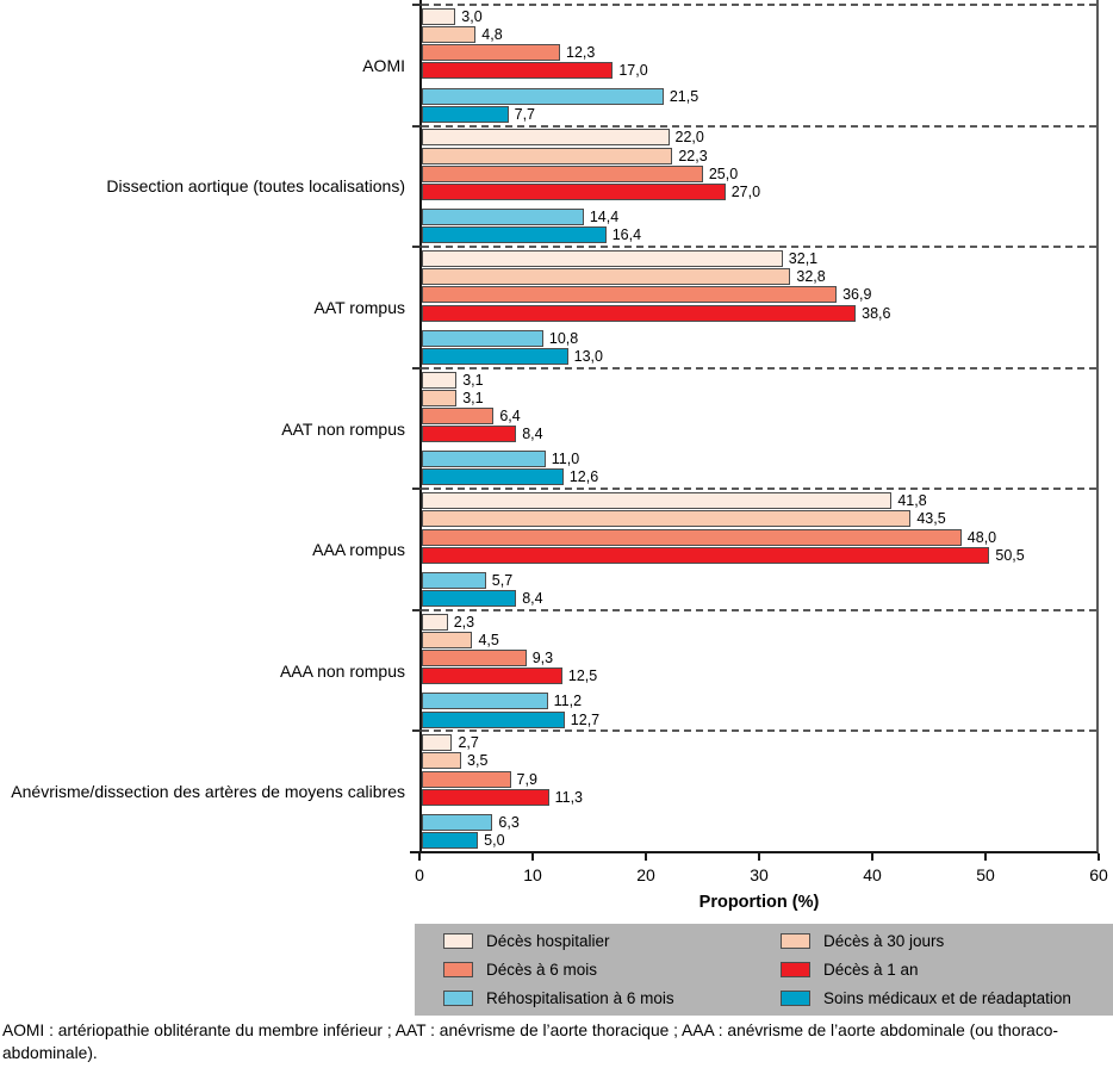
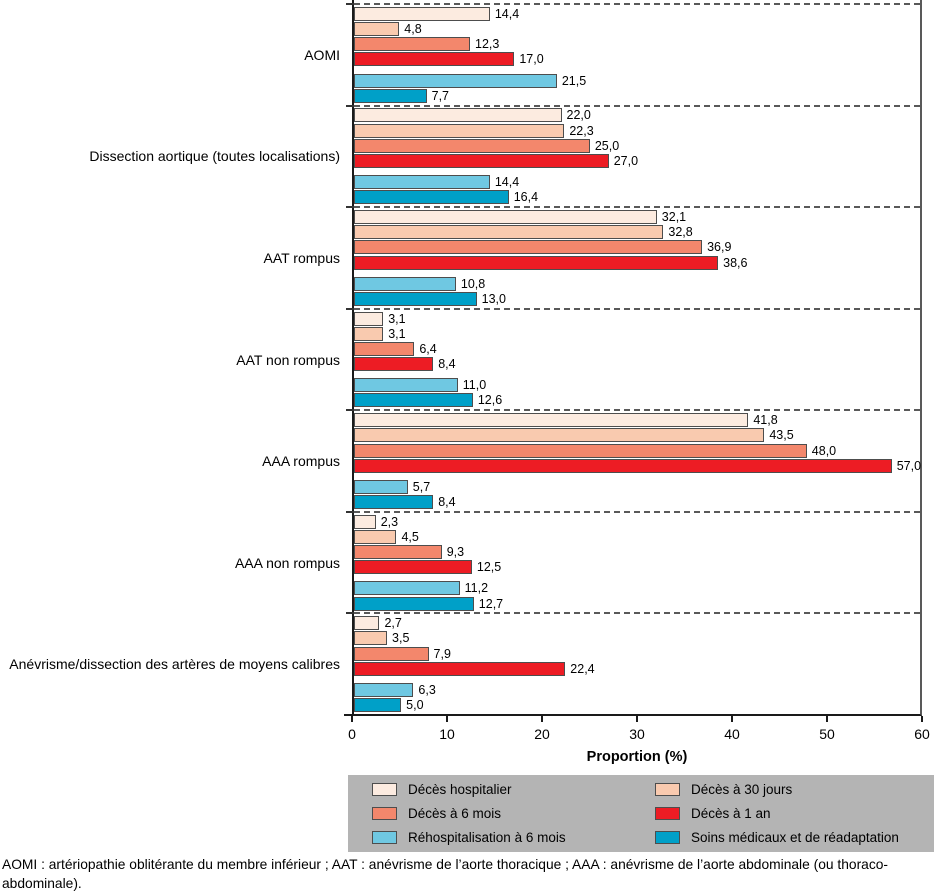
Décès hospitalier/AOMI: 3,0 -> 14,4
Décès à 1 an/AAA rompus: 50,5 -> 57,0
Décès à 1 an/Anévrisme/dissection des artères de moyens calibres: 11,3 -> 22,4
